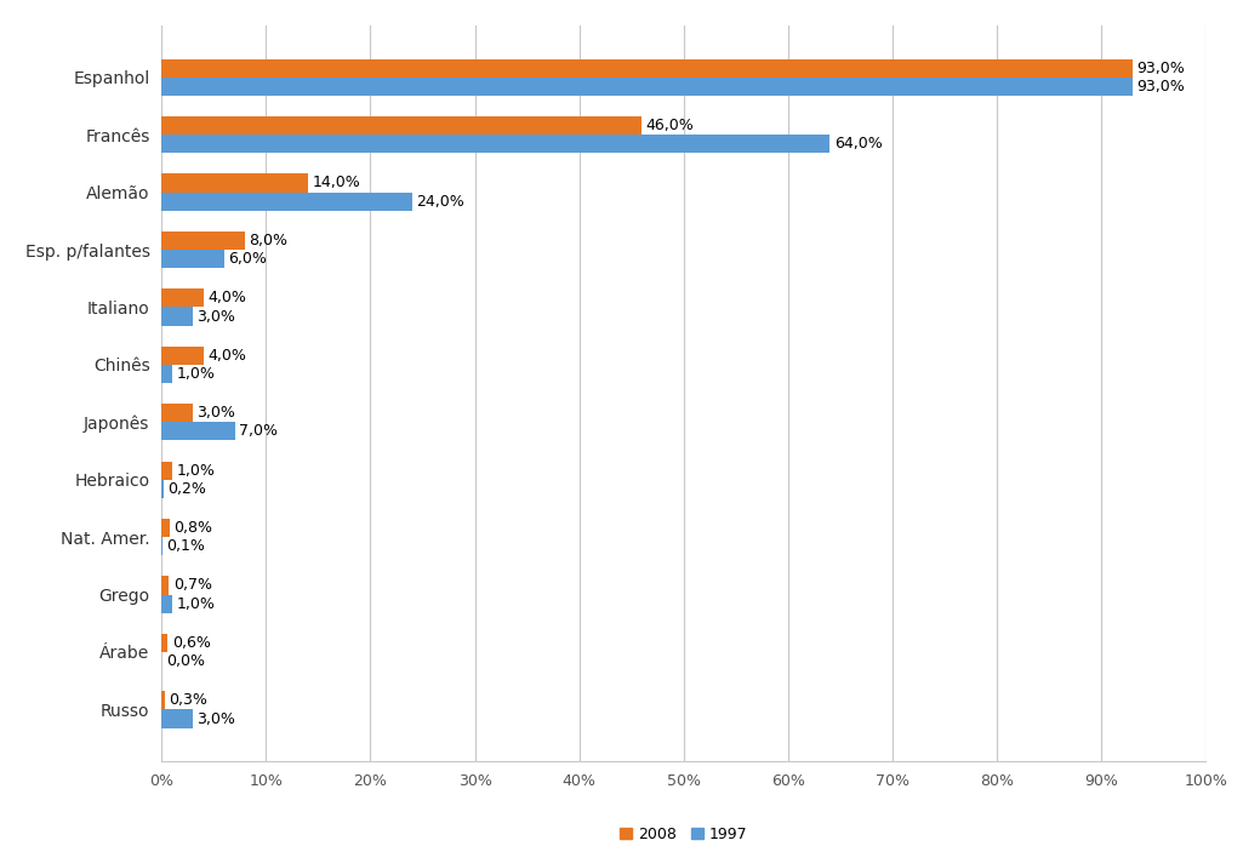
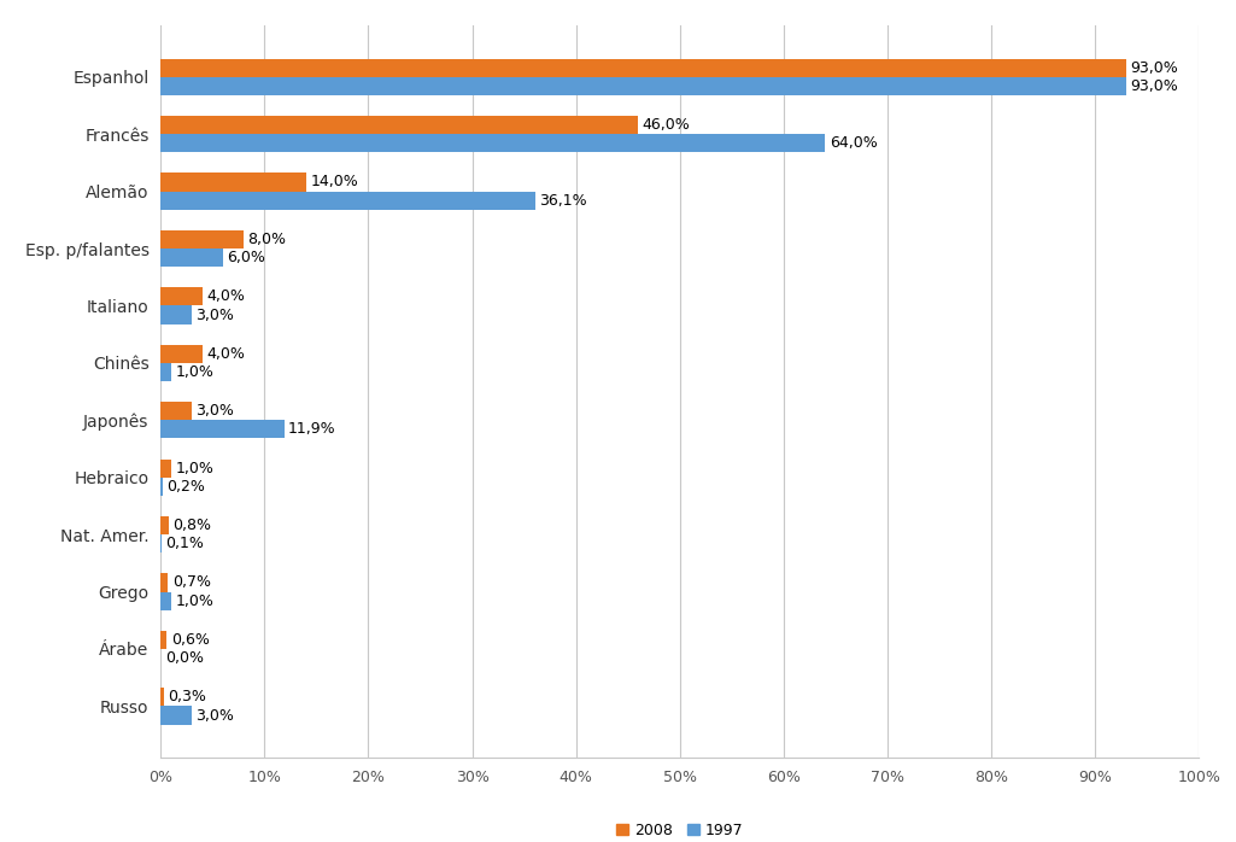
1997/Alemão: 24,0% -> 36,1%
1997/Japonês: 7,0% -> 11,9%
